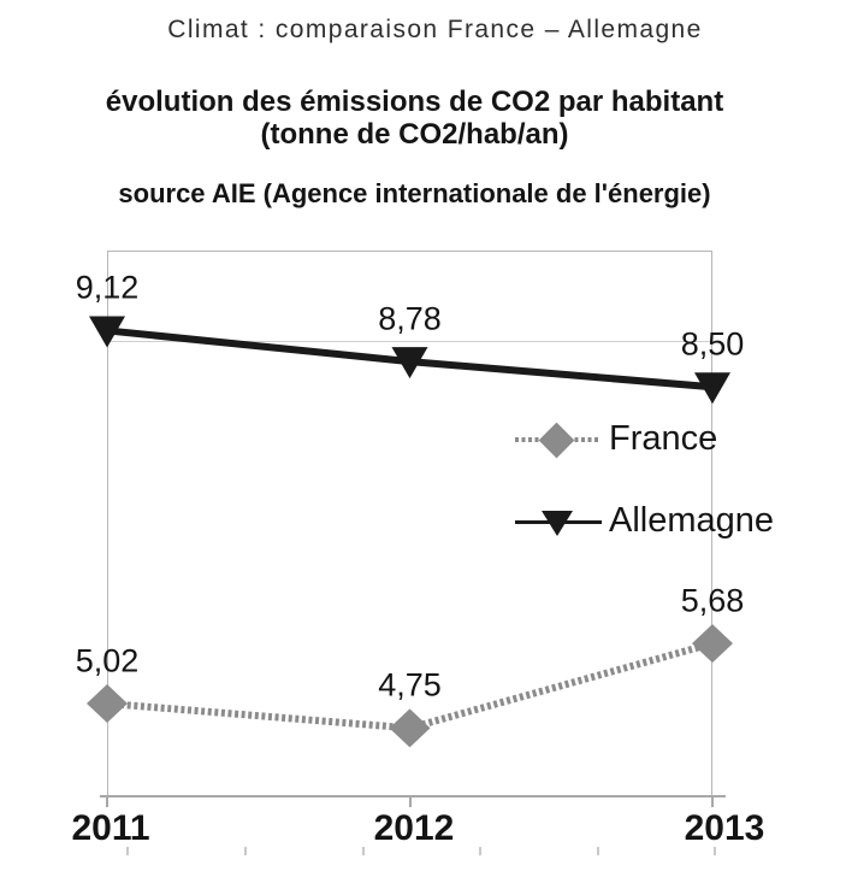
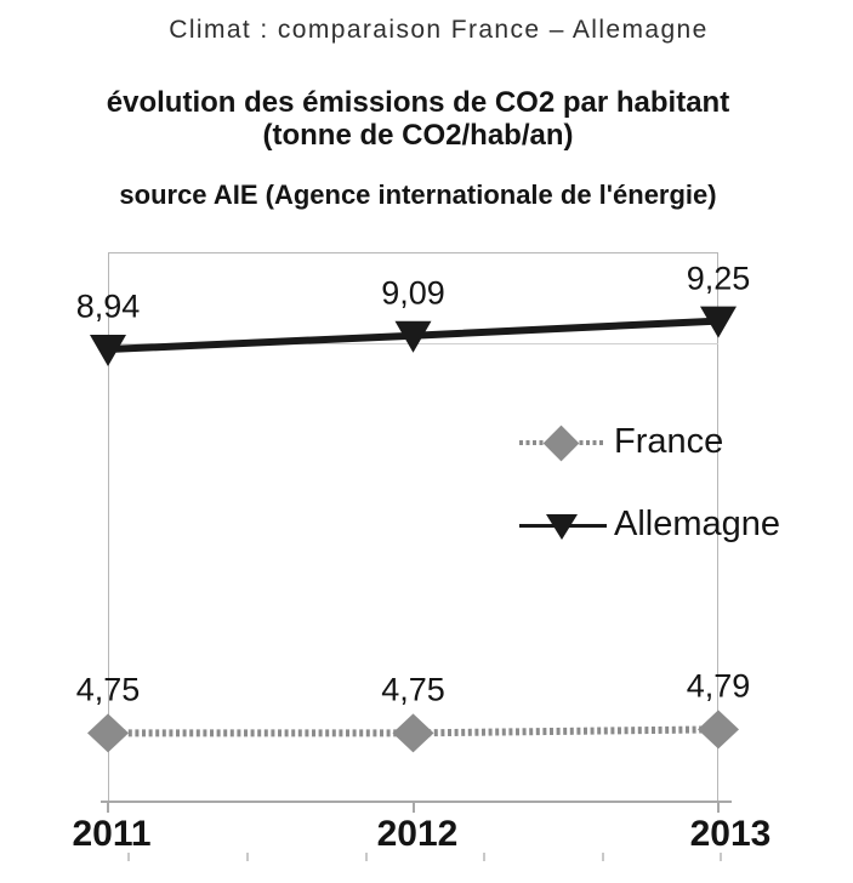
France/2011: 5,02 -> 4,75
Allemagne/2011: 9,12 -> 8,94
Allemagne/2012: 8,78 -> 9,09
France/2013: 5,68 -> 4,79
Allemagne/2013: 8,50 -> 9,25
